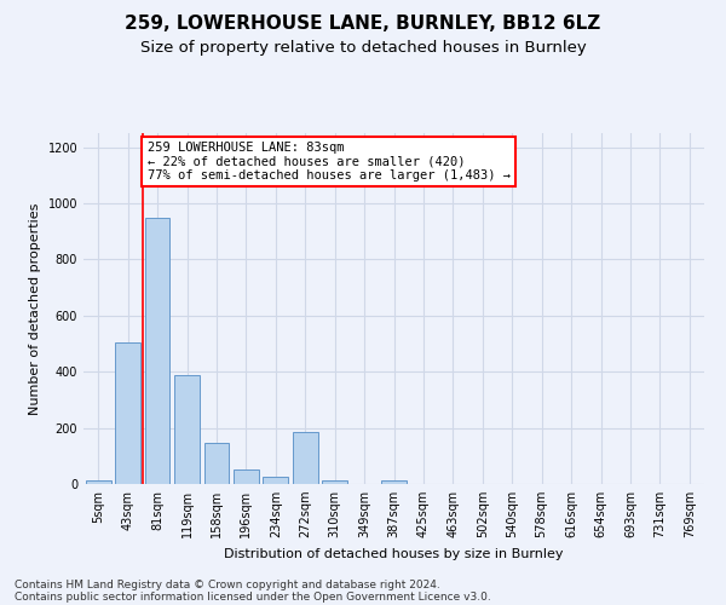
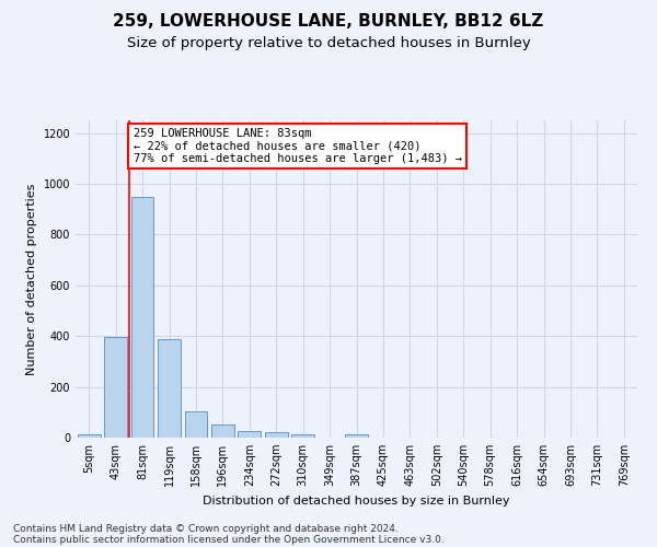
43sqm: 505 -> 395
158sqm: 145 -> 105
272sqm: 185 -> 20
